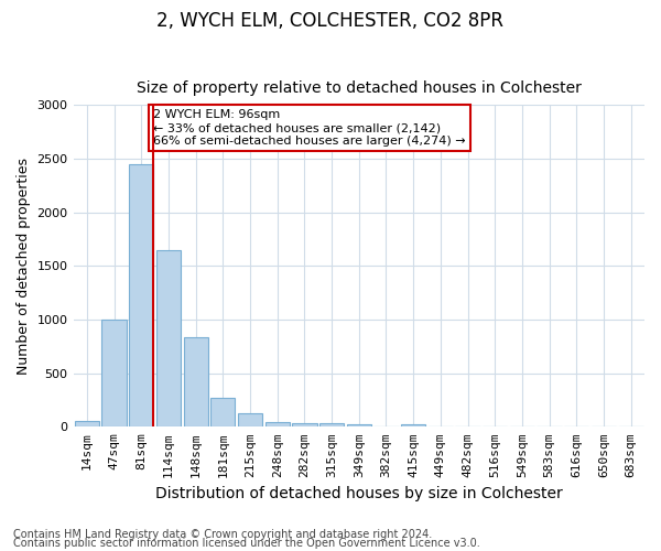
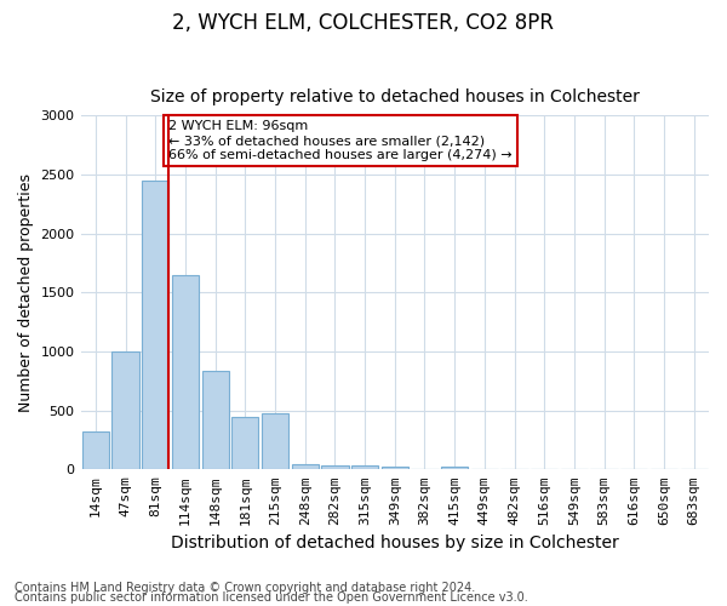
14sqm: 50 -> 320
181sqm: 280 -> 440
215sqm: 130 -> 480
